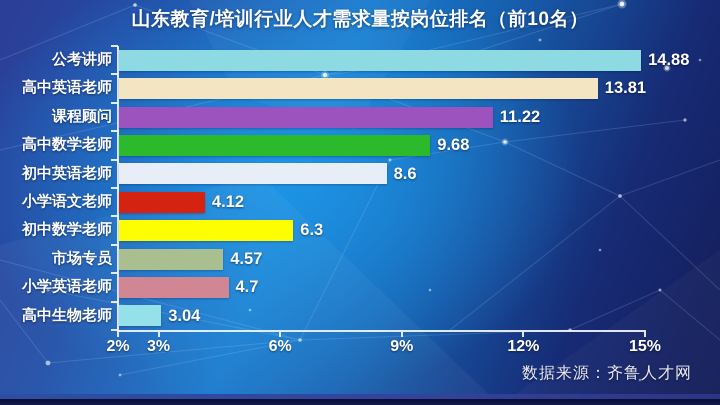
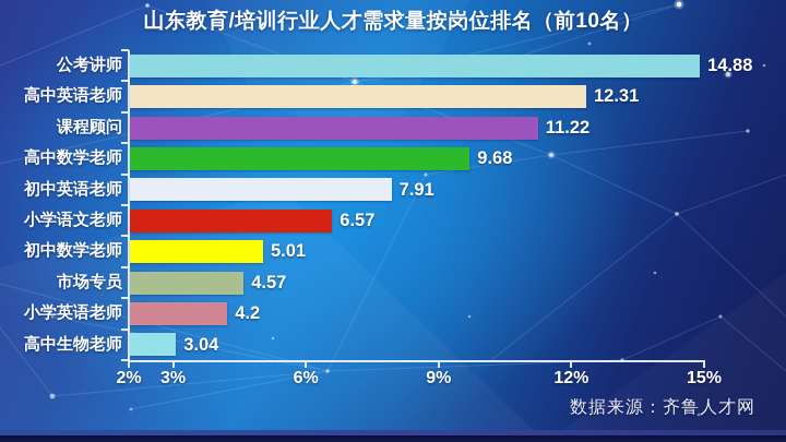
高中英语老师: 13.81 -> 12.31
初中英语老师: 8.6 -> 7.91
小学语文老师: 4.12 -> 6.57
初中数学老师: 6.3 -> 5.01
小学英语老师: 4.7 -> 4.2
